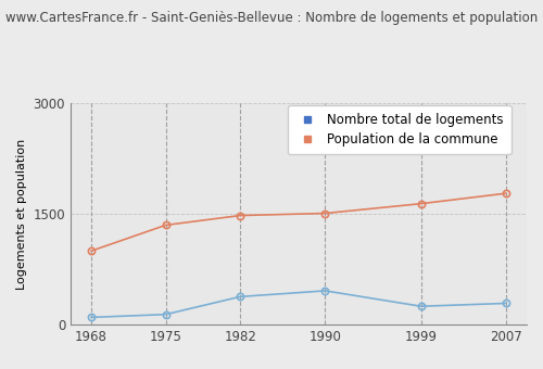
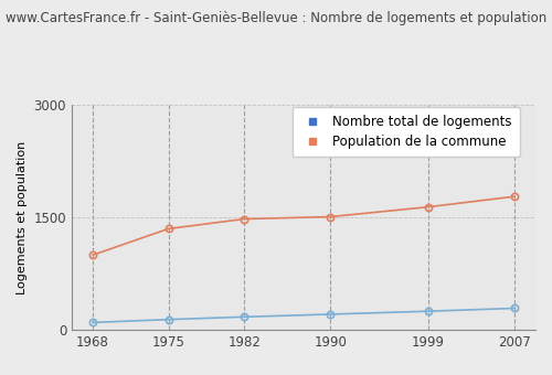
Nombre total de logements/1982: 380 -> 180
Nombre total de logements/1990: 460 -> 210
